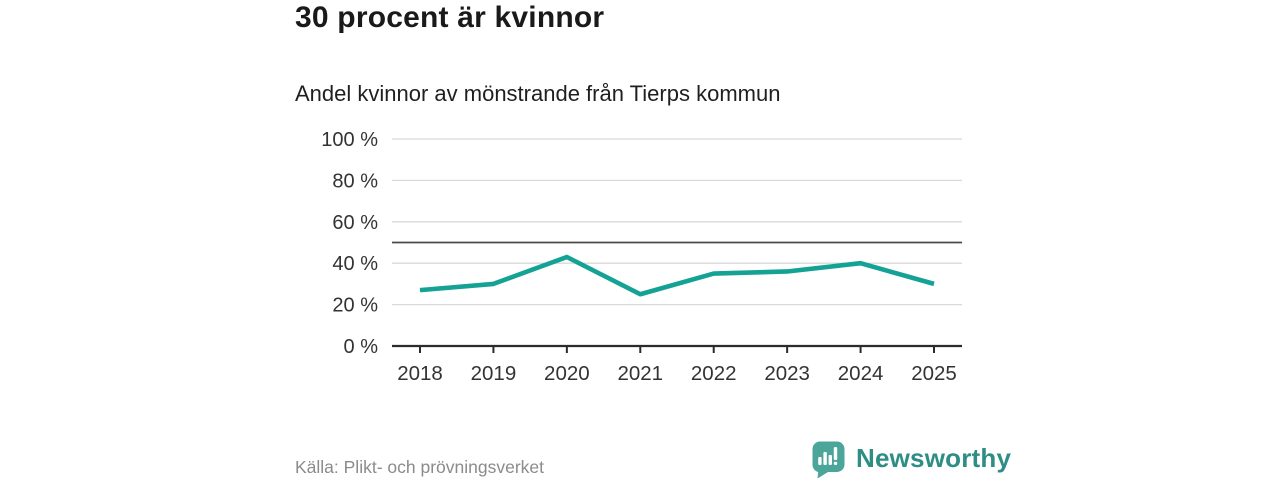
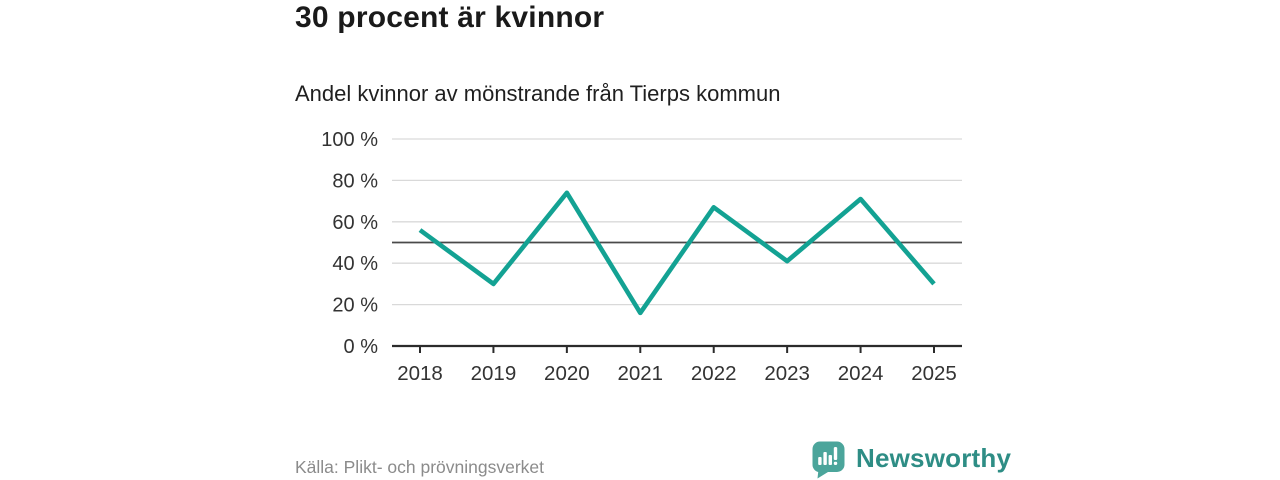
2018: 27% -> 56%
2020: 43% -> 74%
2021: 25% -> 16%
2022: 35% -> 67%
2023: 36% -> 41%
2024: 40% -> 71%
